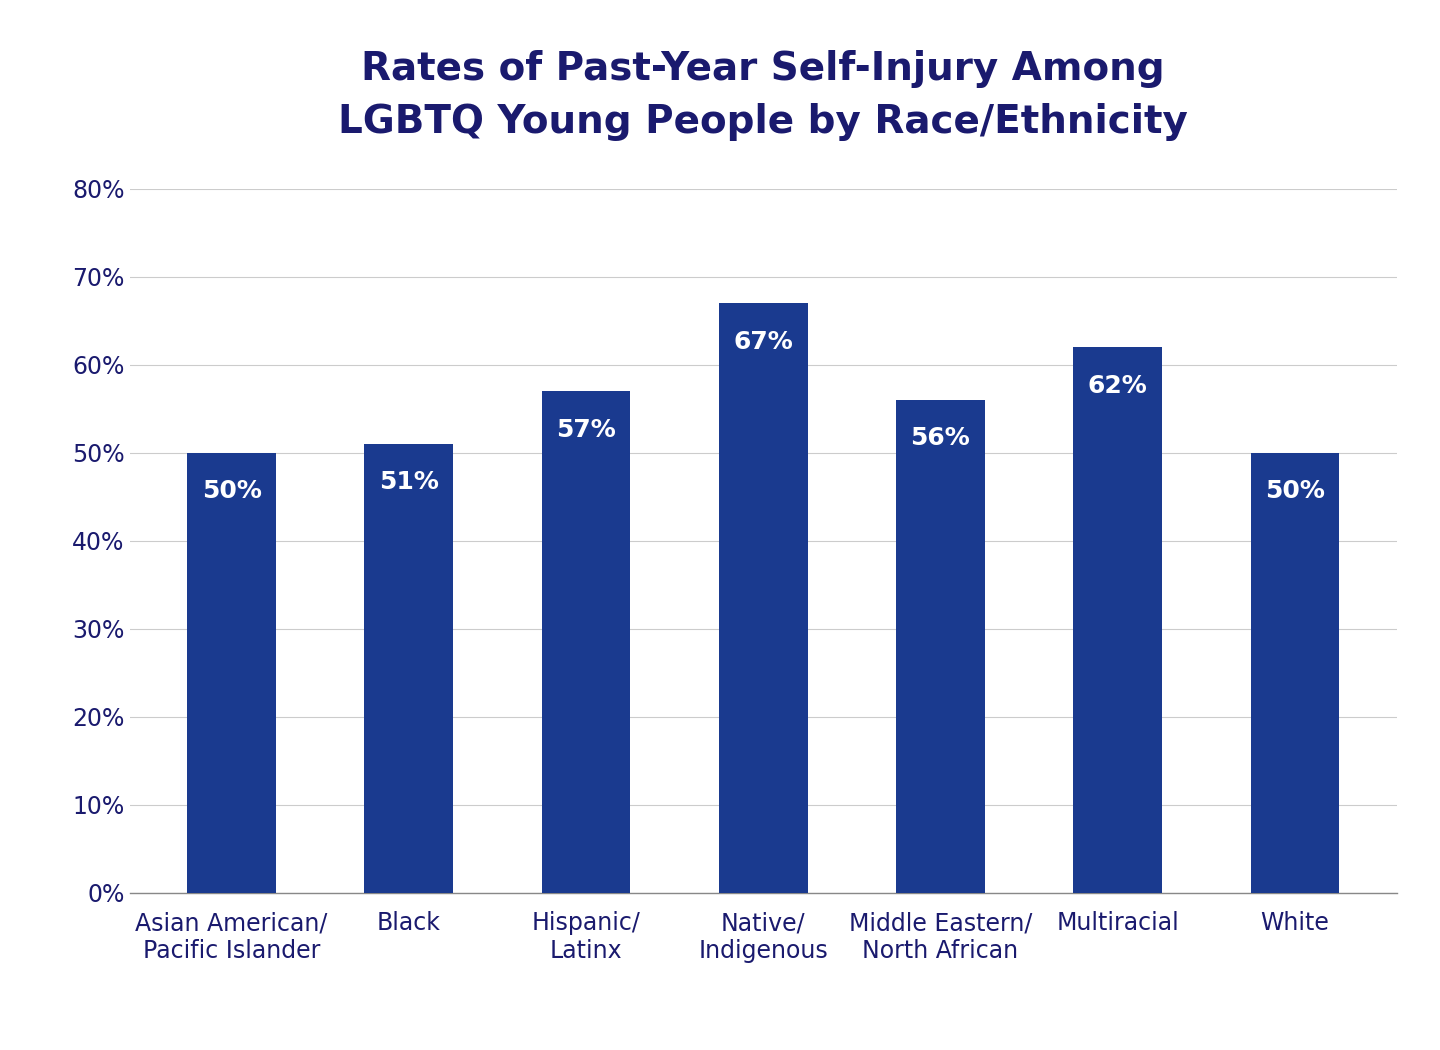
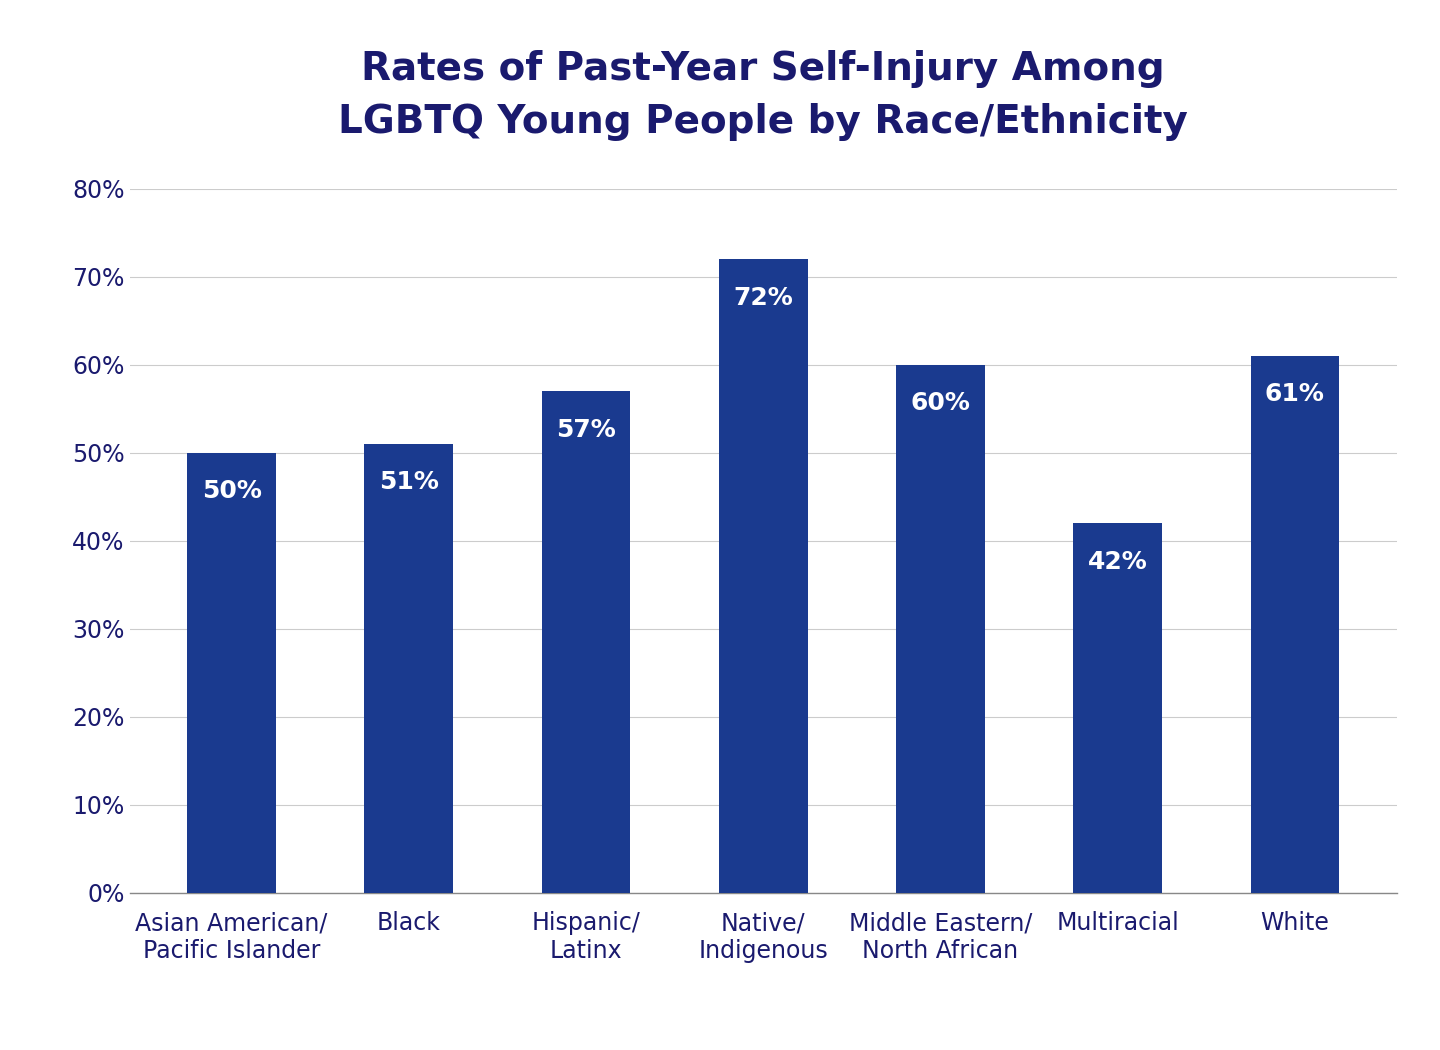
Native/ Indigenous: 67% -> 72%
Middle Eastern/ North African: 56% -> 60%
Multiracial: 62% -> 42%
White: 50% -> 61%
